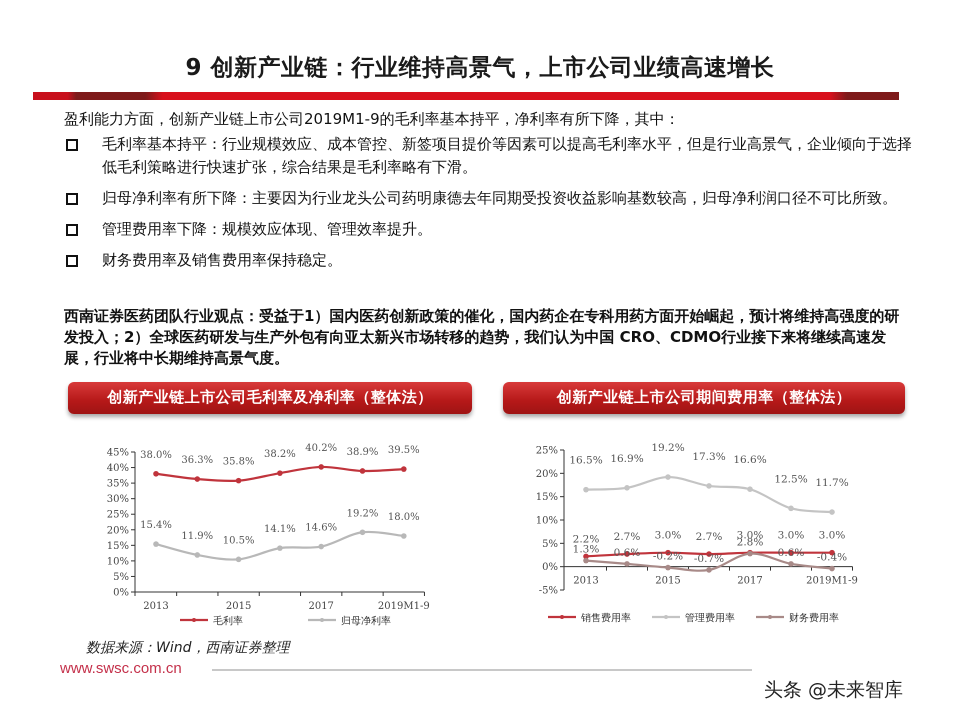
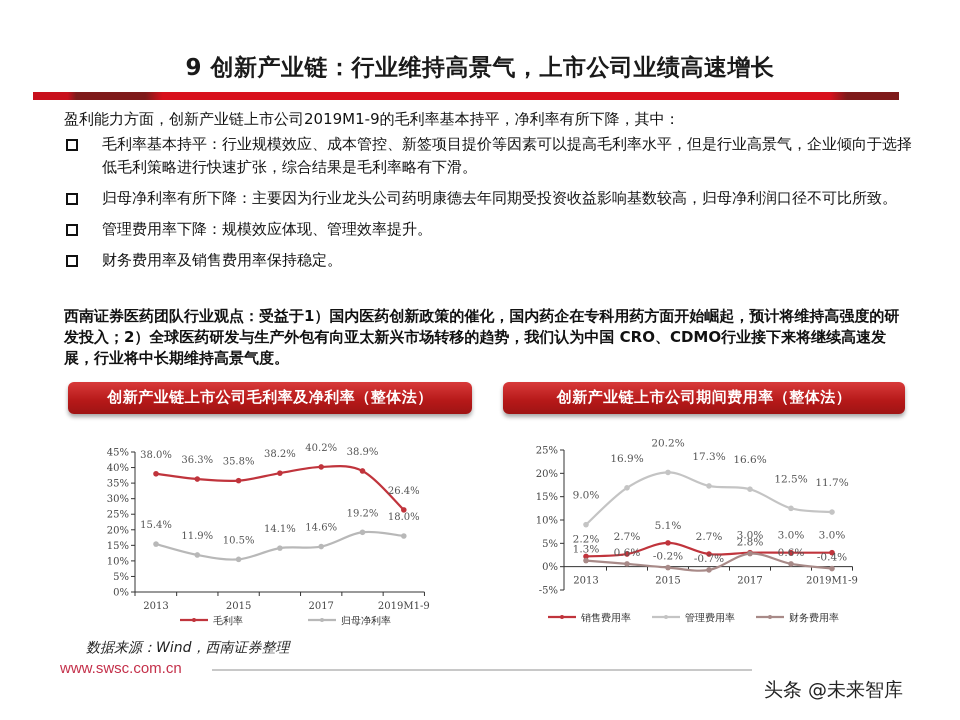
创新产业链上市公司毛利率及净利率（整体法）/毛利率/2019M1-9: 39.5% -> 26.4%
创新产业链上市公司期间费用率（整体法）/管理费用率/2013: 16.5% -> 9.0%
创新产业链上市公司期间费用率（整体法）/销售费用率/2015: 3.0% -> 5.1%
创新产业链上市公司期间费用率（整体法）/管理费用率/2015: 19.2% -> 20.2%
